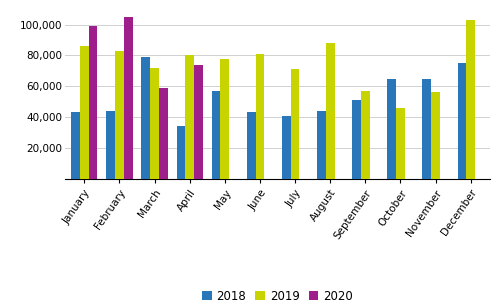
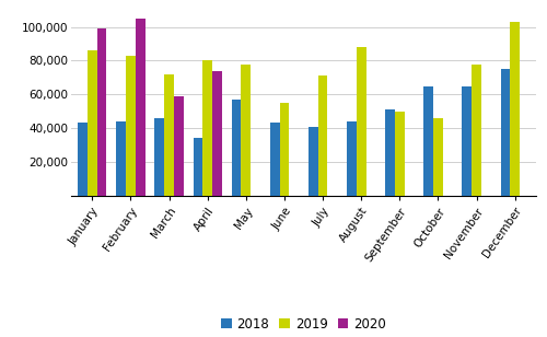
2018/March: 79,000 -> 46,000
2019/June: 81,000 -> 55,000
2019/September: 57,000 -> 50,000
2019/November: 56,000 -> 78,000
